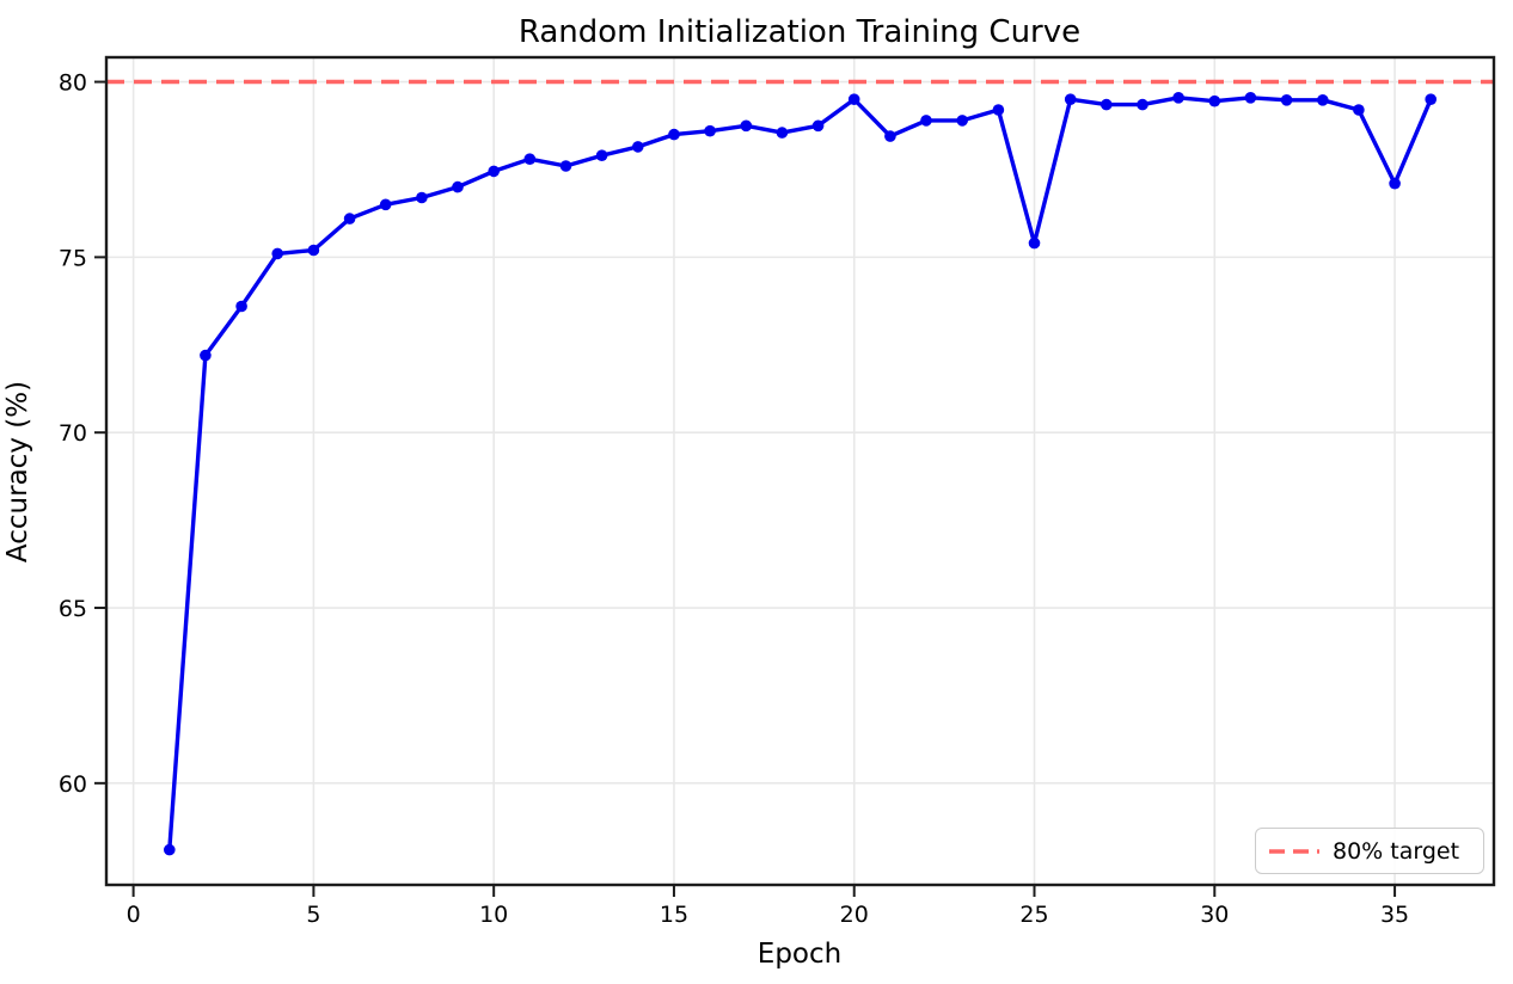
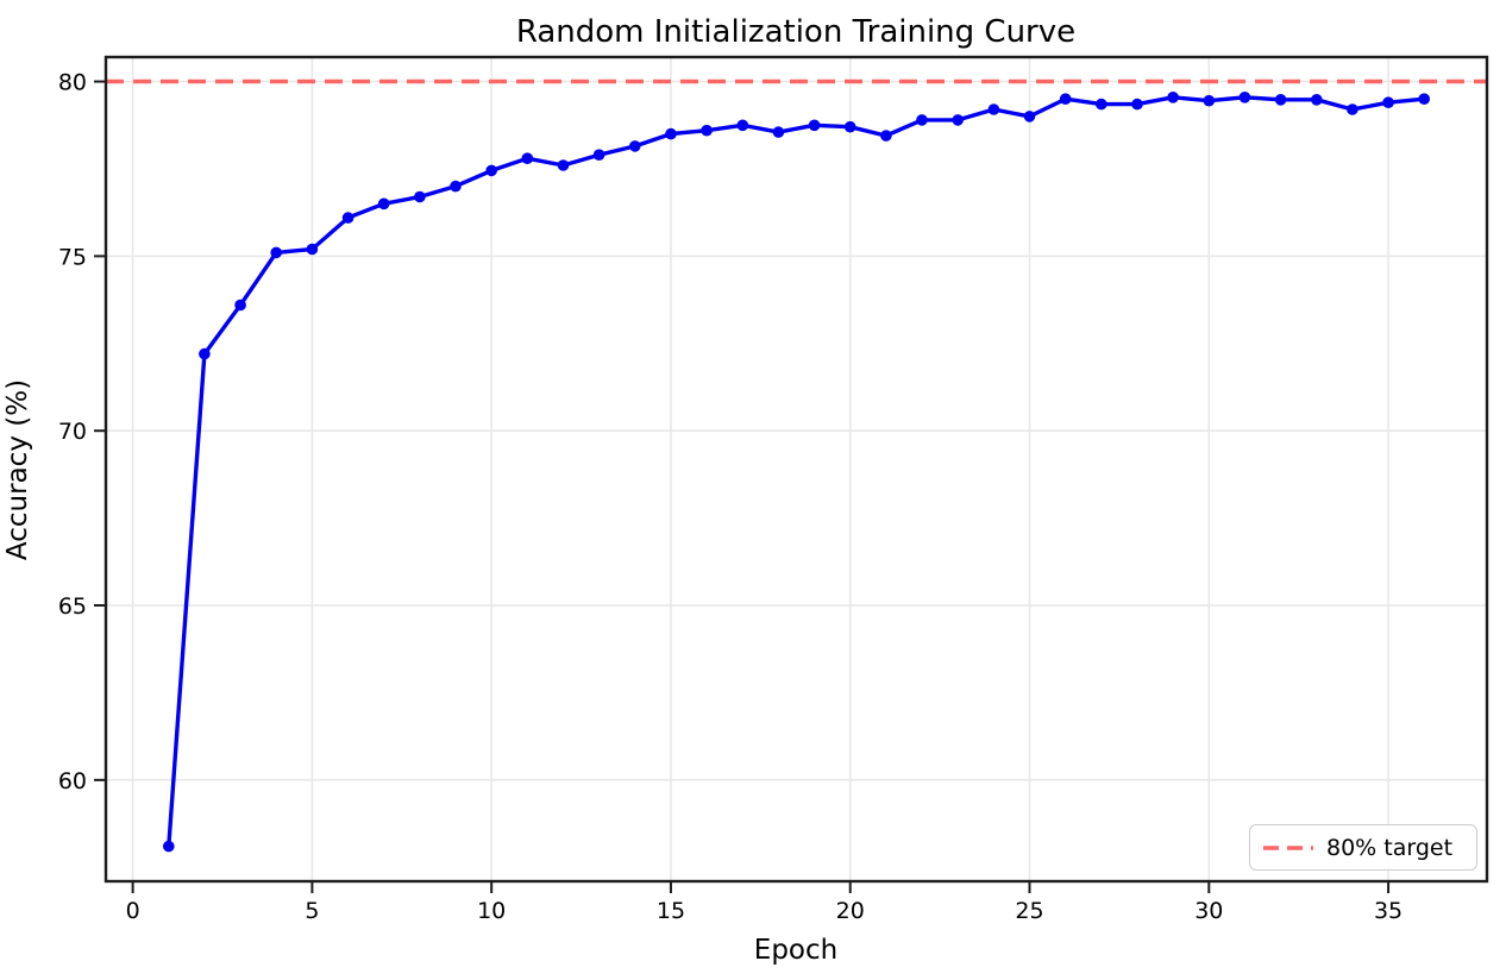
20: 79.5 -> 78.7
25: 75.4 -> 79.0
35: 77.1 -> 79.4
